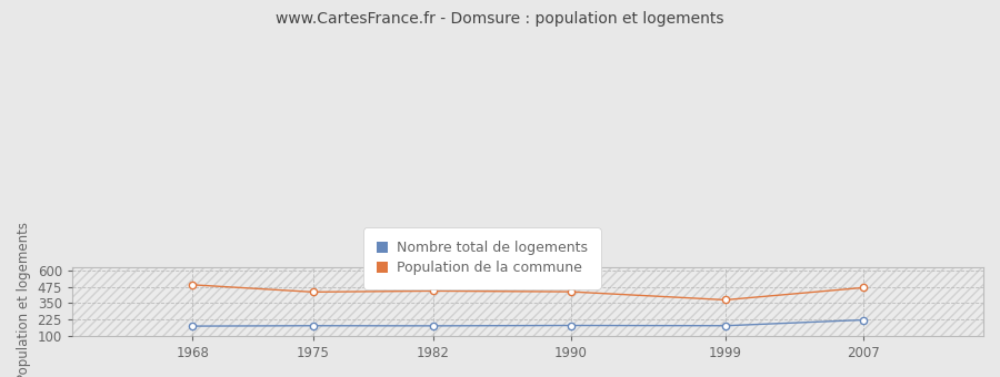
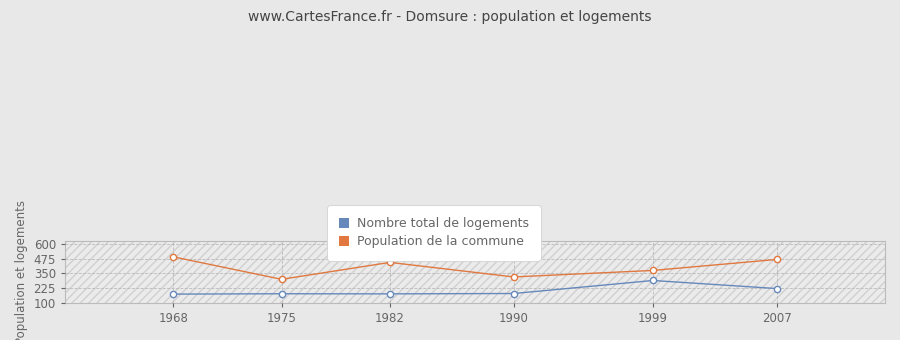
Population de la commune/1975: 440 -> 300
Population de la commune/1990: 440 -> 320
Nombre total de logements/1999: 180 -> 290
